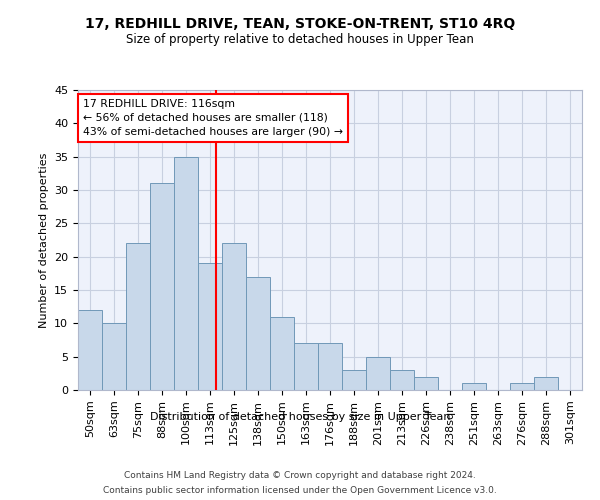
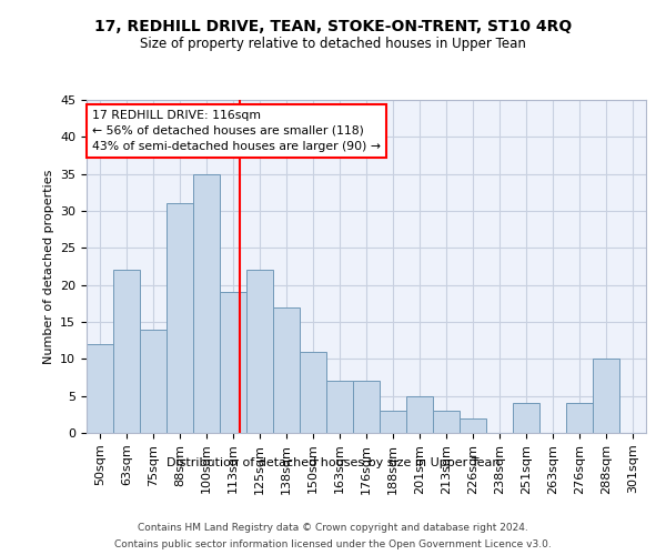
63sqm: 10 -> 22
75sqm: 22 -> 14
251sqm: 1 -> 4
276sqm: 1 -> 4
288sqm: 2 -> 10
